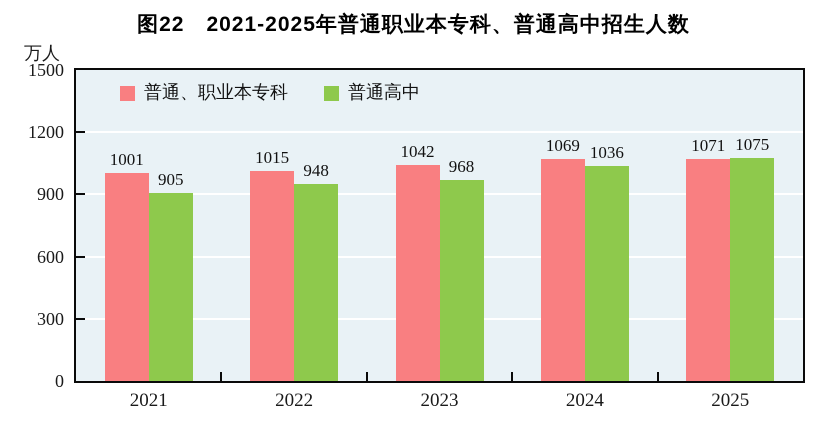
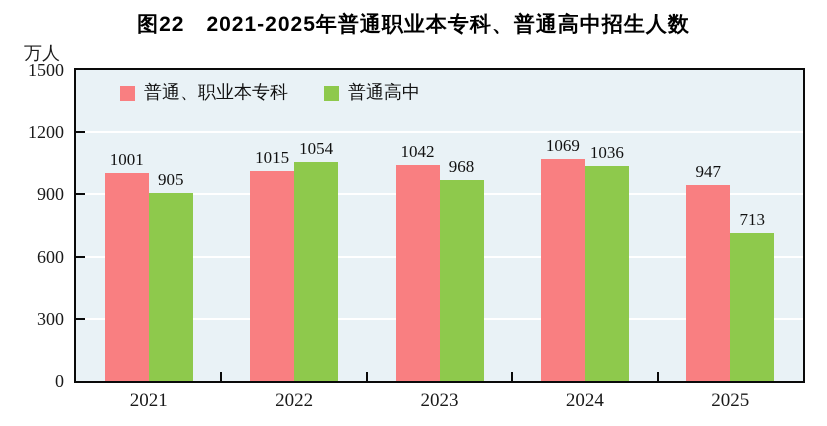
普通高中/2022: 948 -> 1054
普通、职业本专科/2025: 1071 -> 947
普通高中/2025: 1075 -> 713
